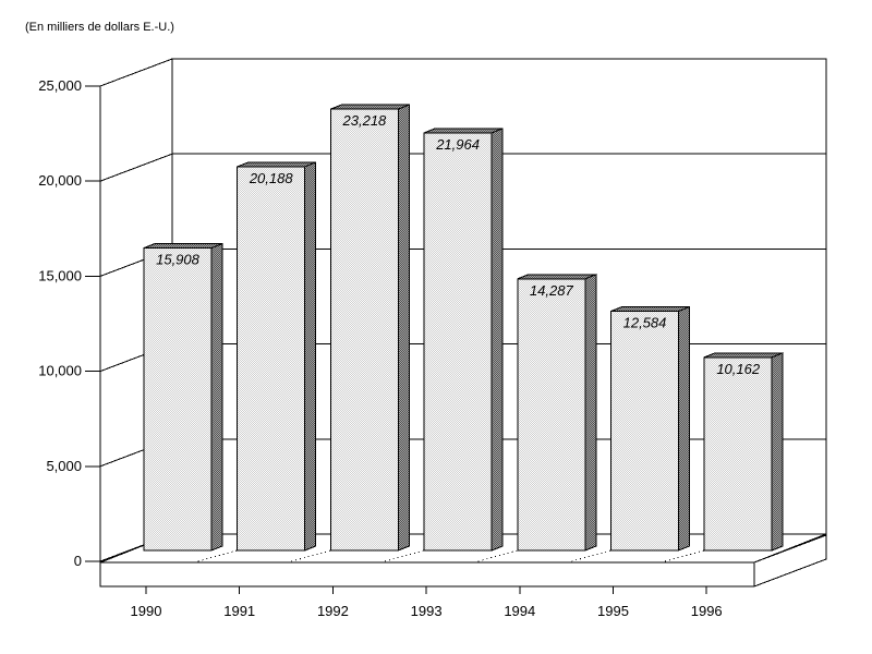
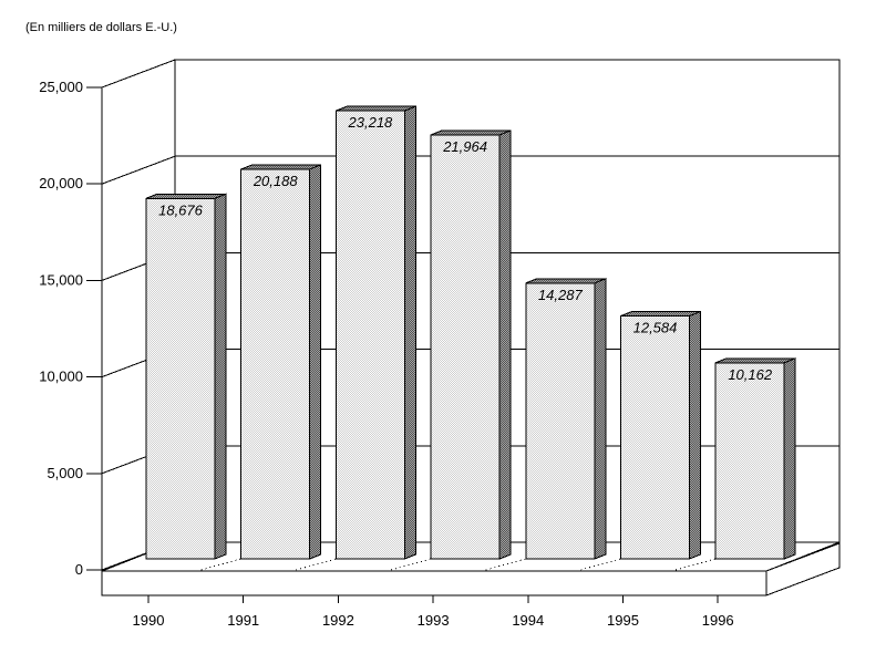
1990: 15,908 -> 18,676
